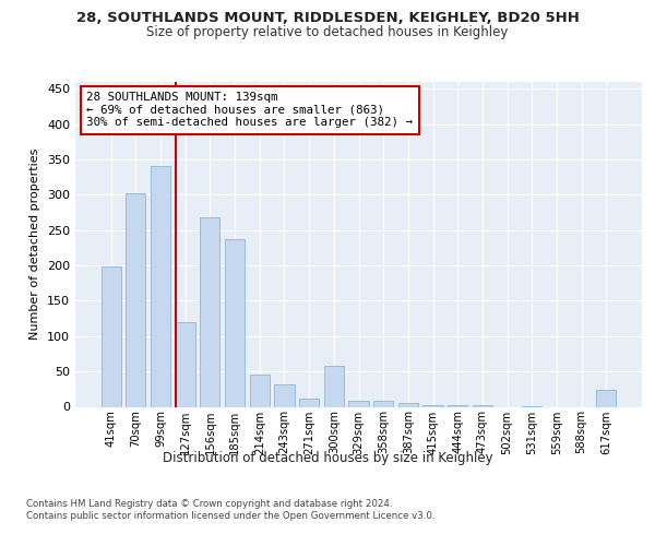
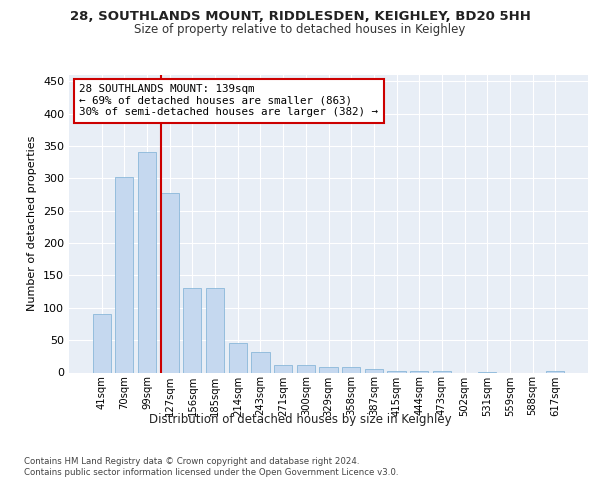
41sqm: 198 -> 91
127sqm: 120 -> 277
156sqm: 268 -> 131
185sqm: 238 -> 131
300sqm: 58 -> 12
617sqm: 24 -> 2
